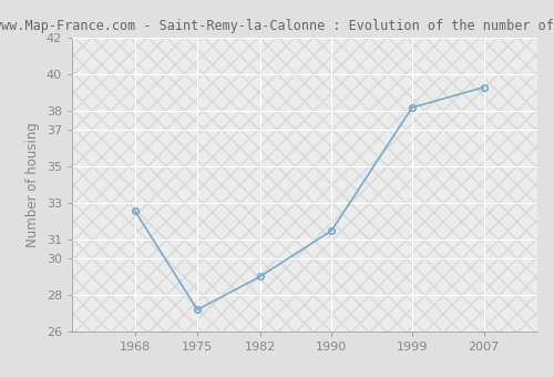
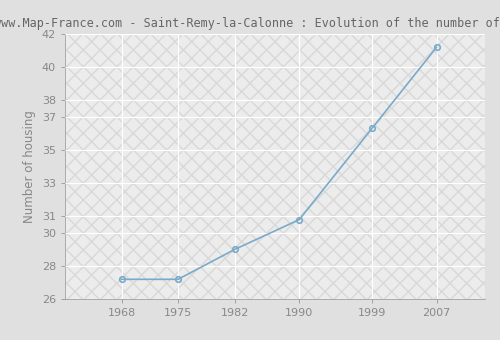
1968: 32.6 -> 27.2
1990: 31.5 -> 30.8
1999: 38.2 -> 36.3
2007: 39.3 -> 41.2
